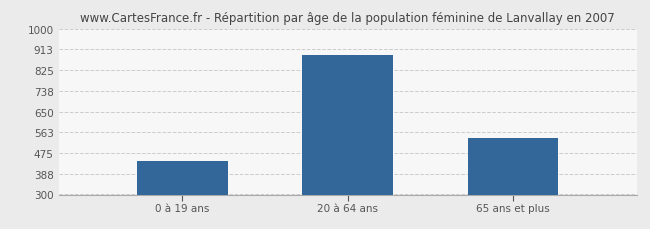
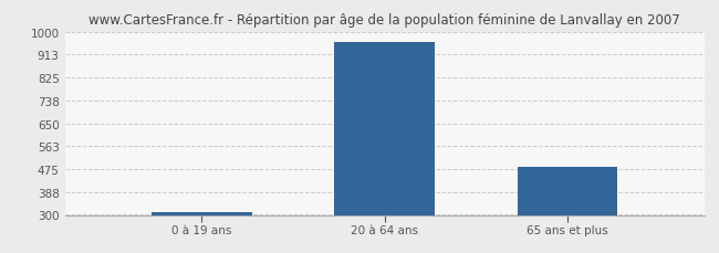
0 à 19 ans: 440 -> 312
20 à 64 ans: 890 -> 963
65 ans et plus: 540 -> 484
